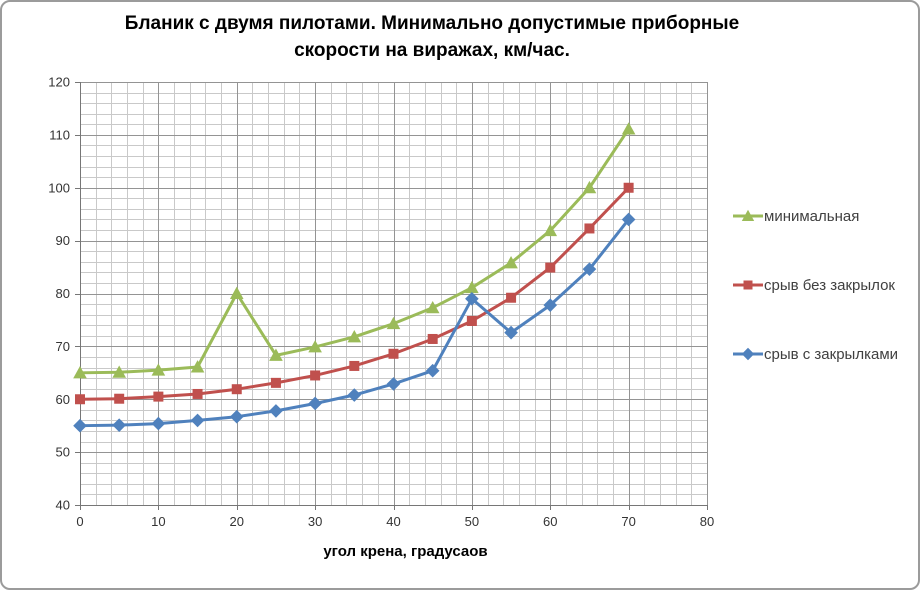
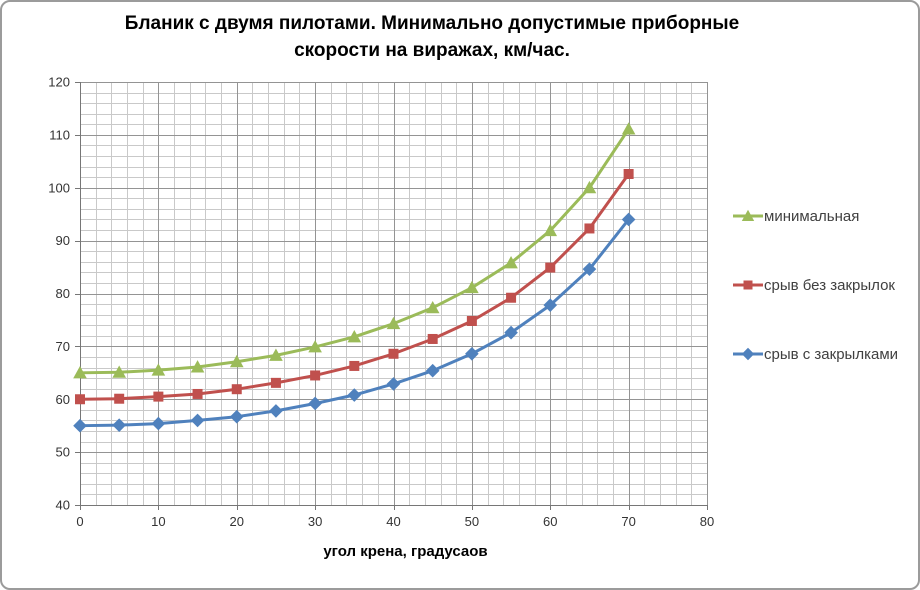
минимальная/20: 80 -> 67
срыв с закрылками/50: 79 -> 69
срыв без закрылок/70: 100 -> 103
